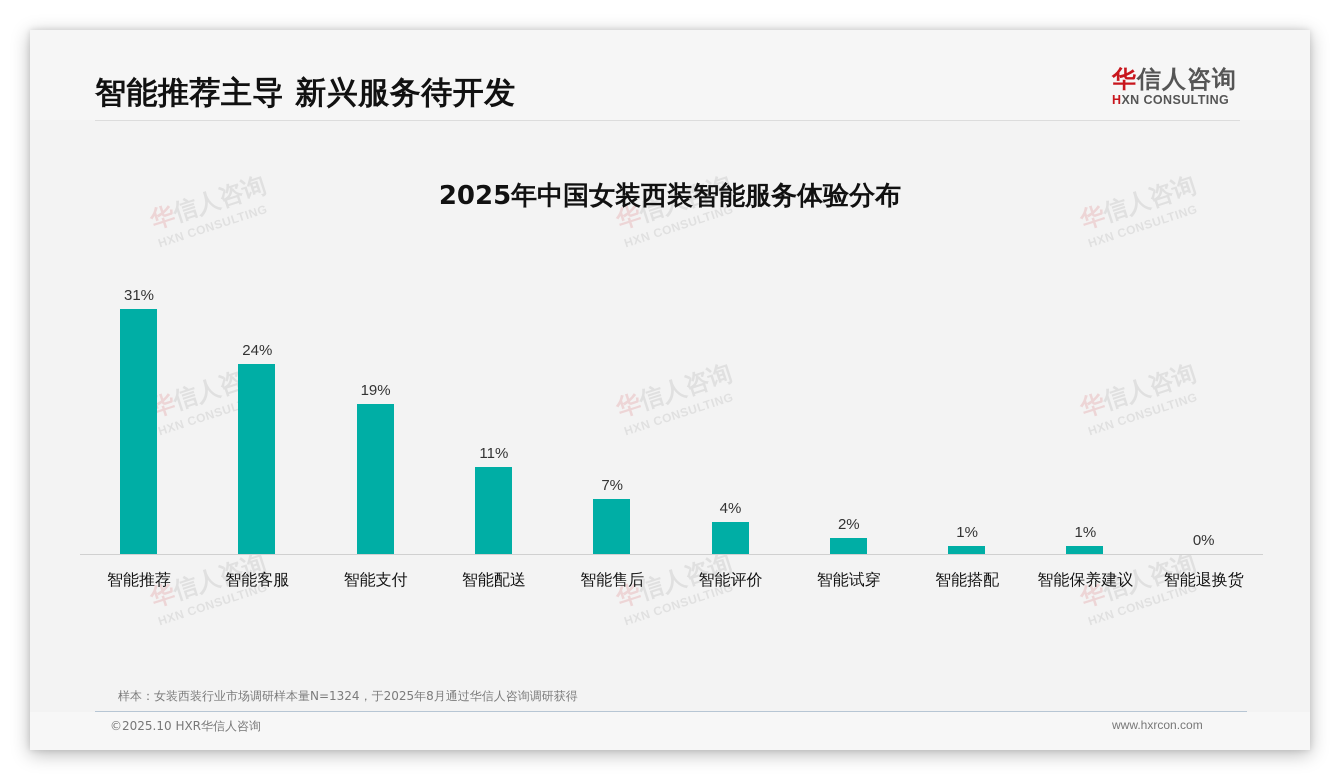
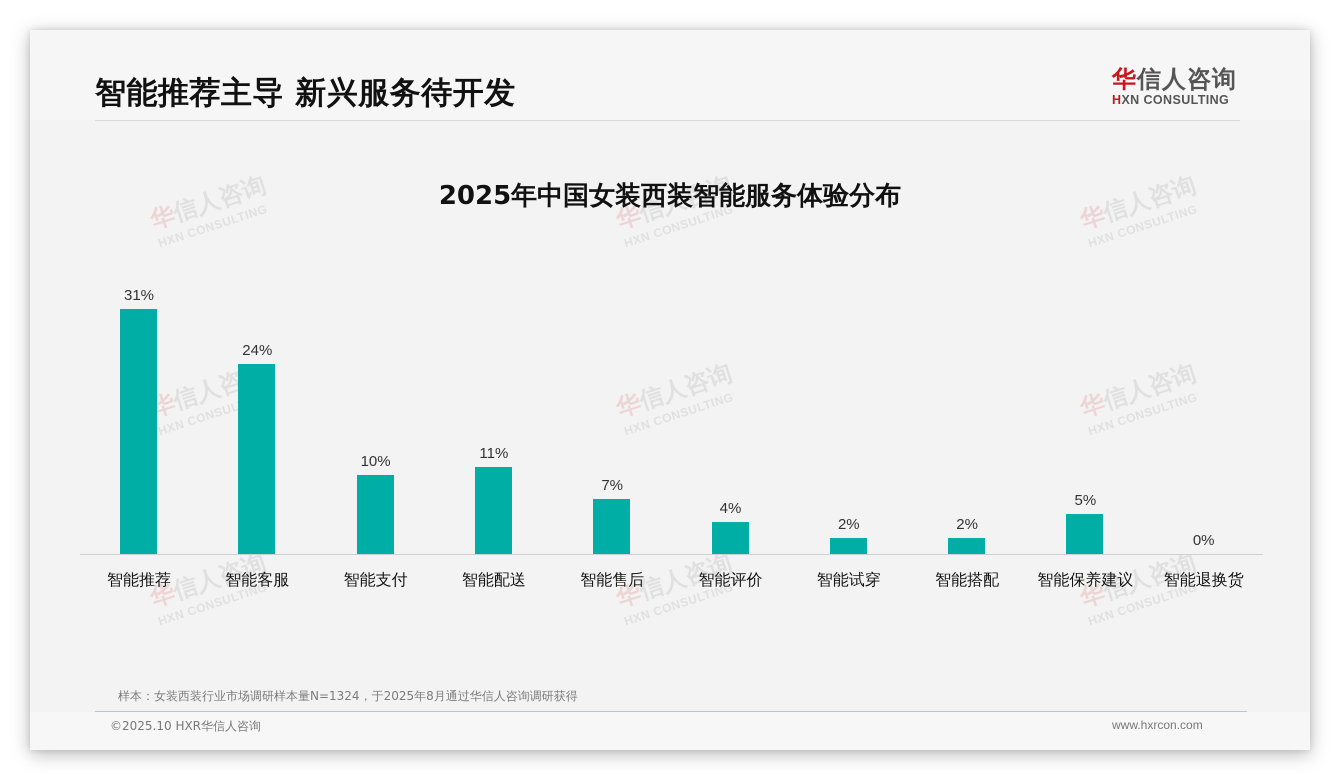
智能支付: 19% -> 10%
智能搭配: 1% -> 2%
智能保养建议: 1% -> 5%
